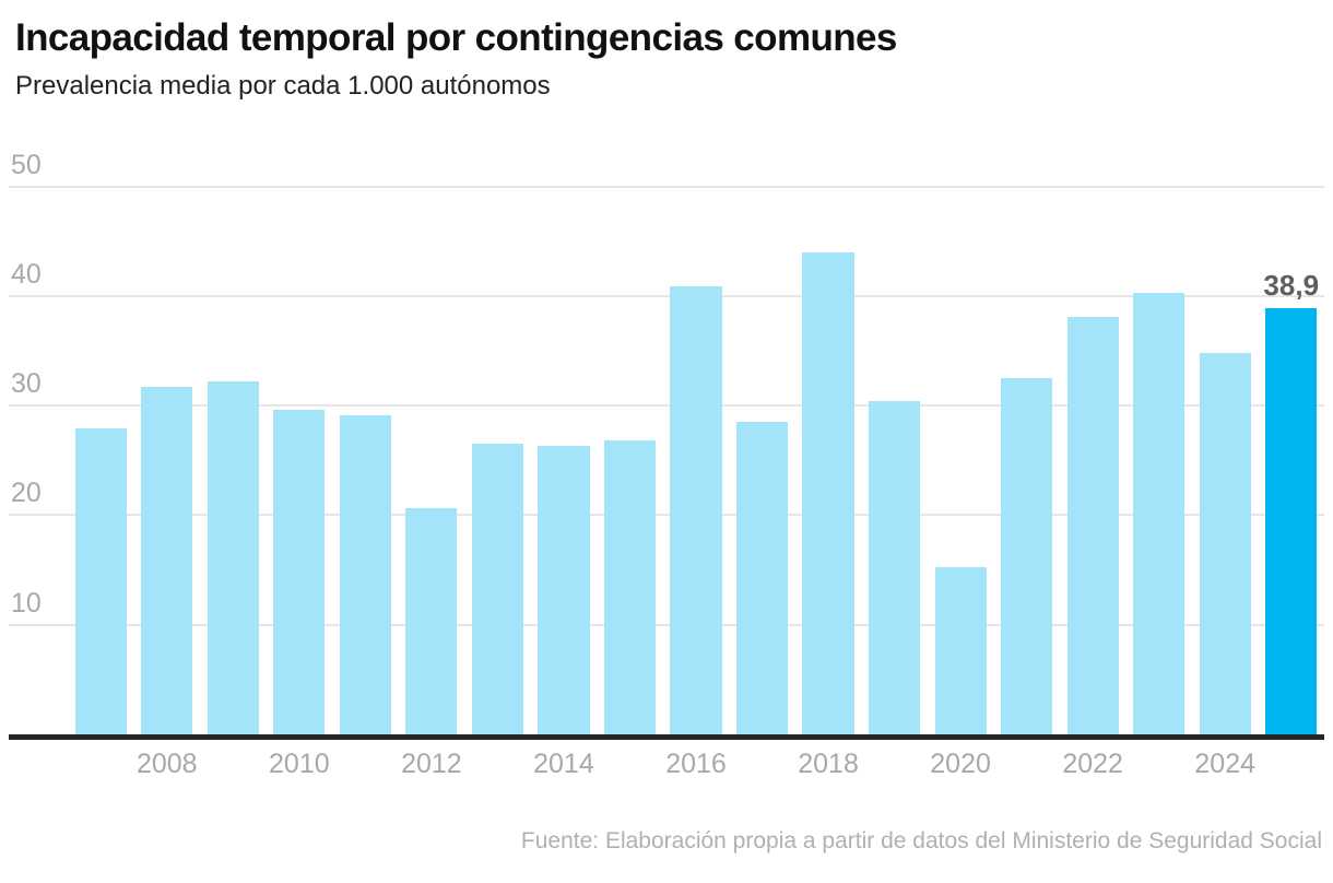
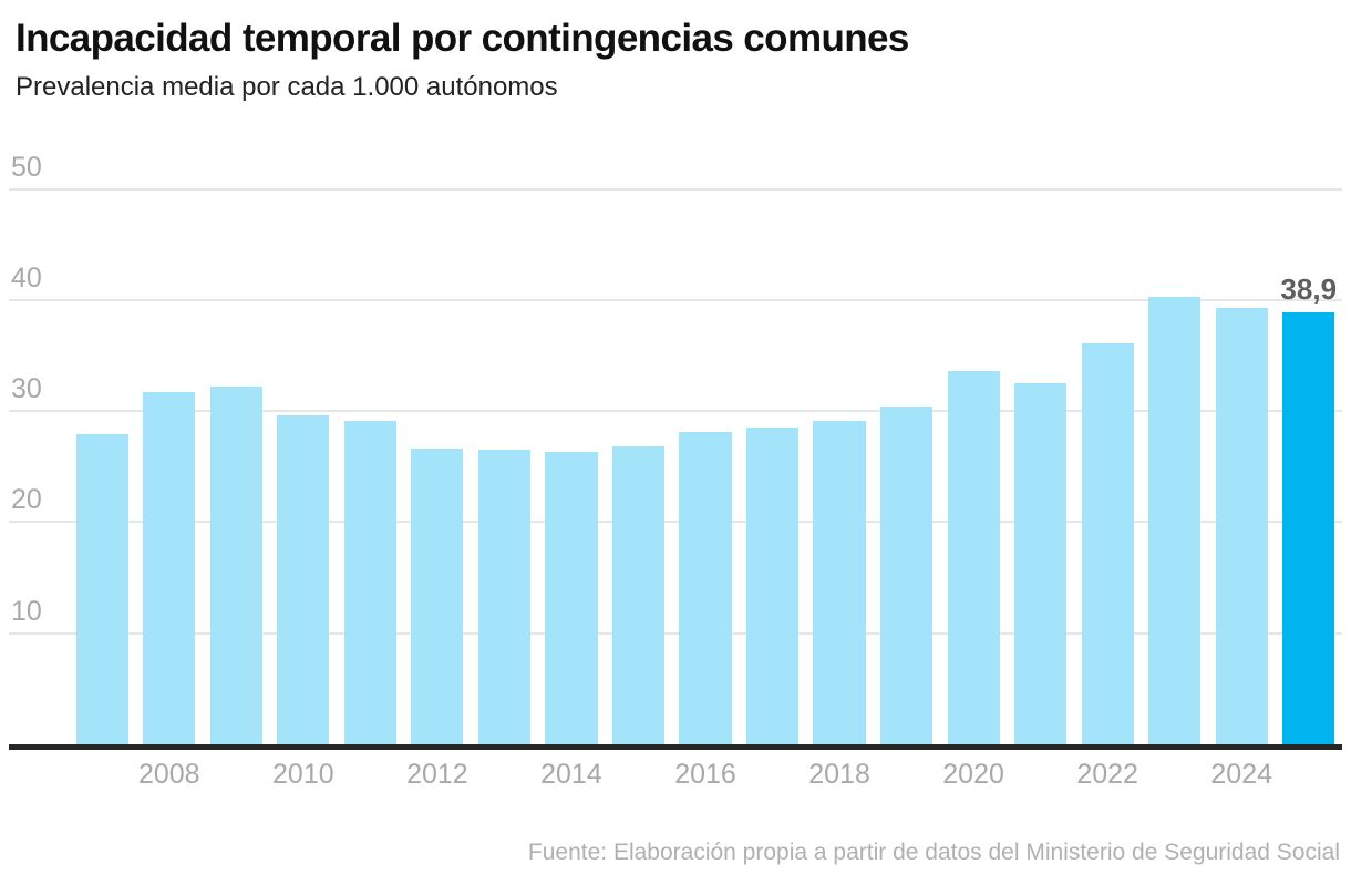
2012: 20.6 -> 26.6
2016: 40.9 -> 28.1
2018: 44.0 -> 29.1
2020: 15.3 -> 33.6
2022: 38.1 -> 36.1
2024: 34.8 -> 39.3
